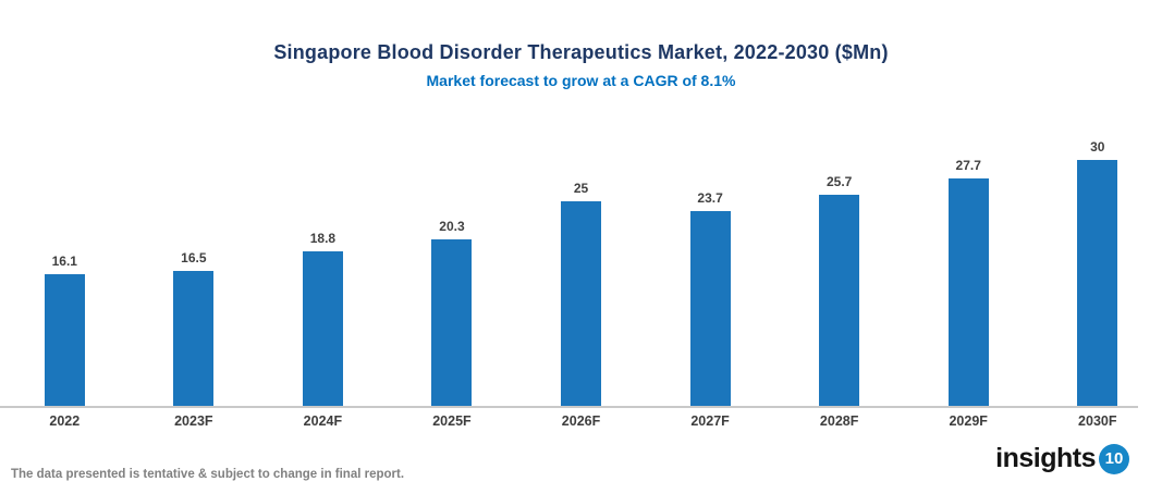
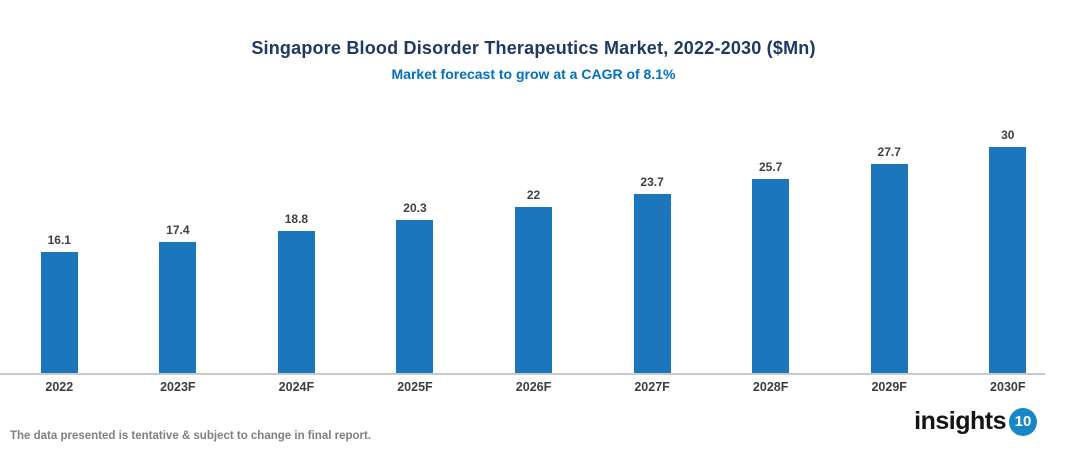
2023F: 16.5 -> 17.4
2026F: 25 -> 22
